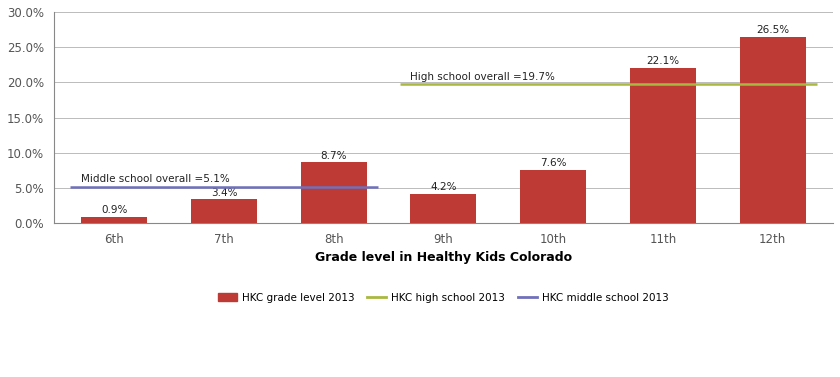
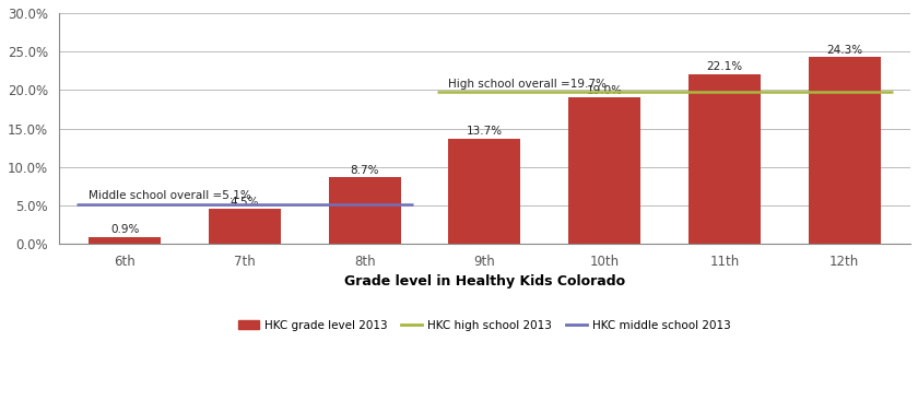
7th: 3.4% -> 4.5%
9th: 4.2% -> 13.7%
10th: 7.6% -> 19.0%
12th: 26.5% -> 24.3%
